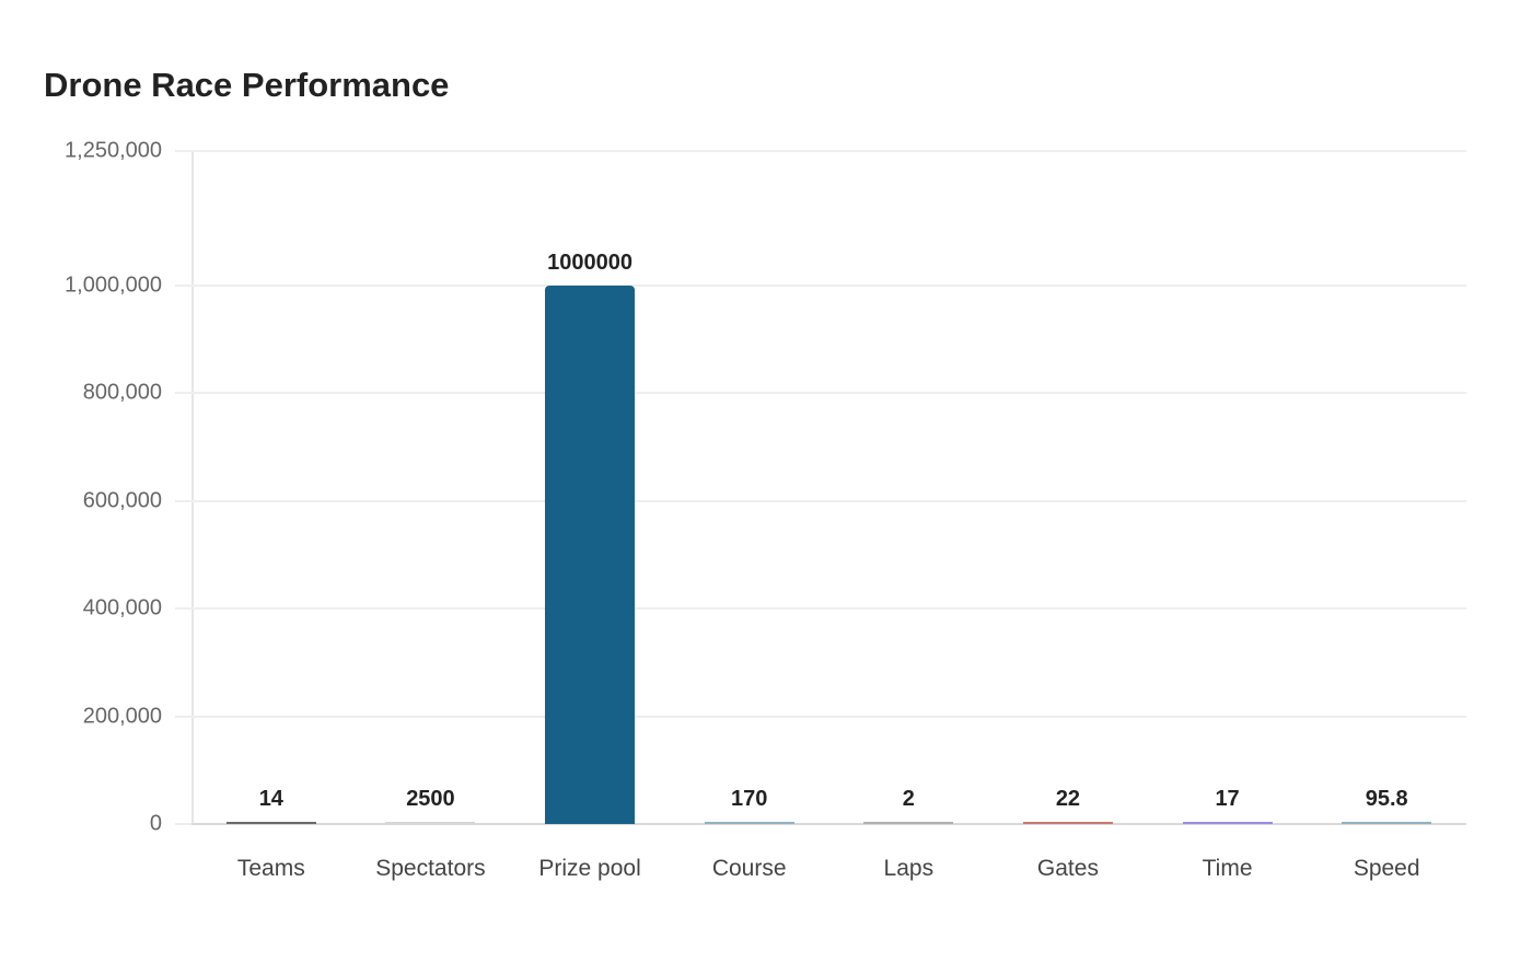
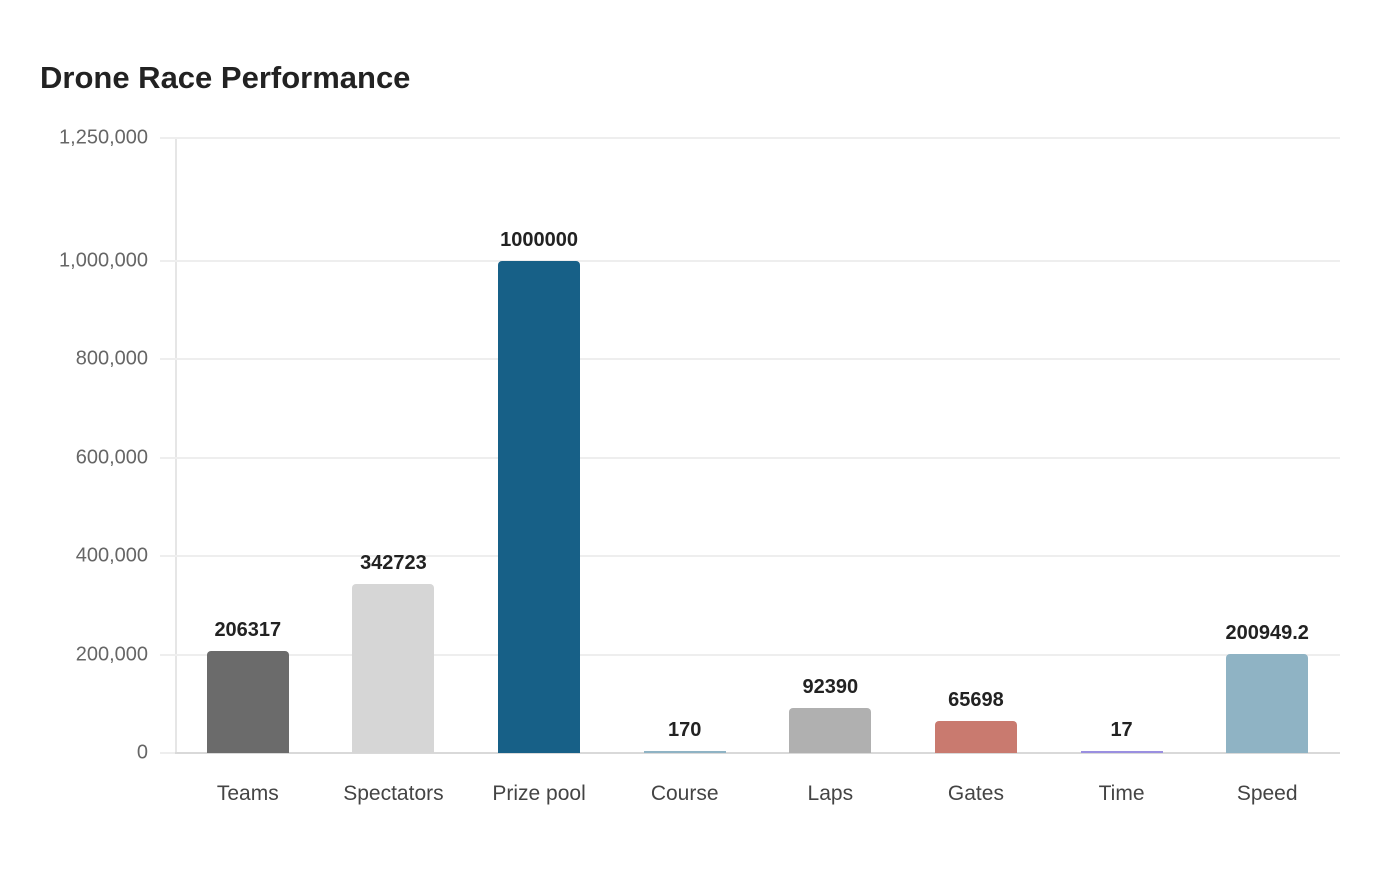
Teams: 14 -> 206317
Spectators: 2500 -> 342723
Laps: 2 -> 92390
Gates: 22 -> 65698
Speed: 95.8 -> 200949.2
